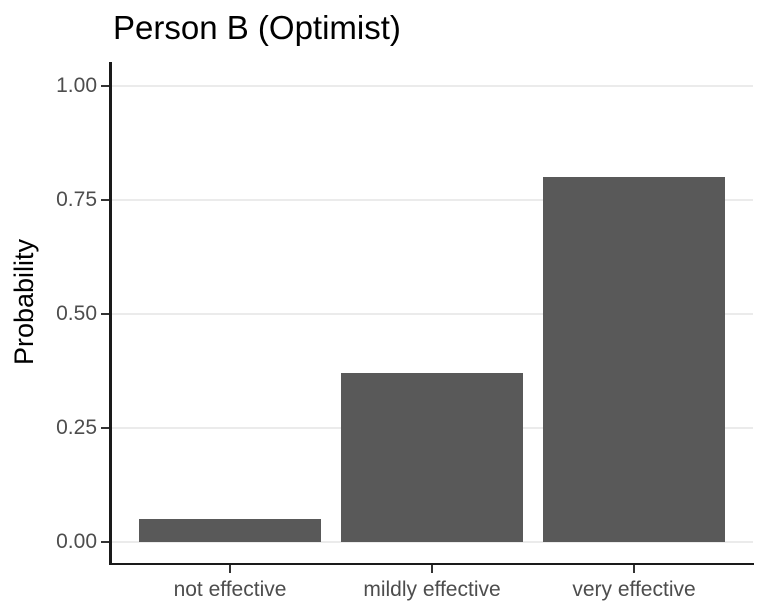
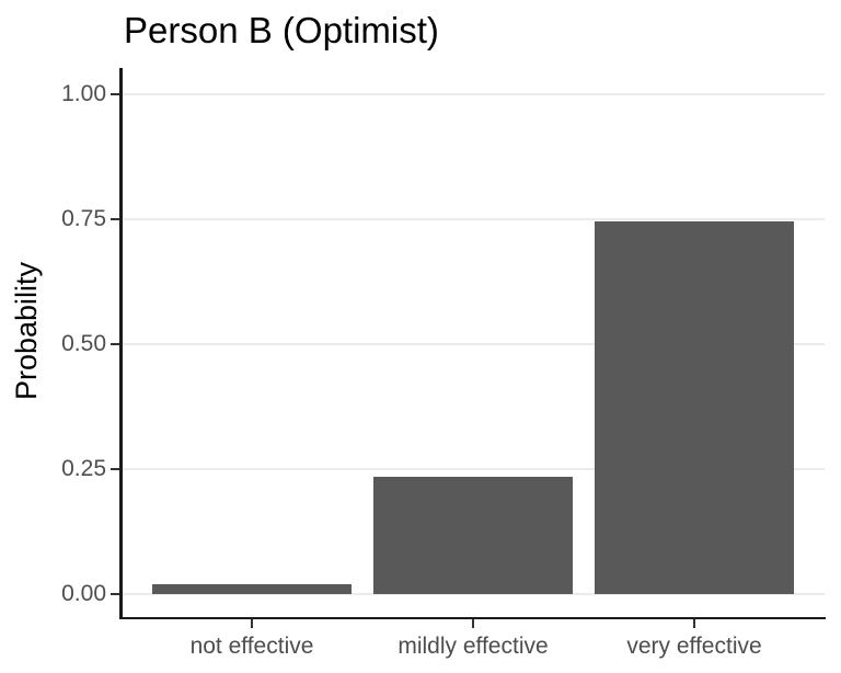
not effective: 0.05 -> 0.02
mildly effective: 0.37 -> 0.23
very effective: 0.80 -> 0.74
